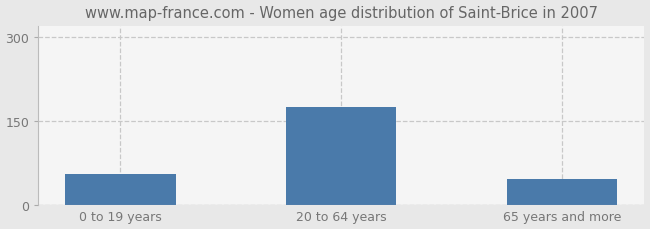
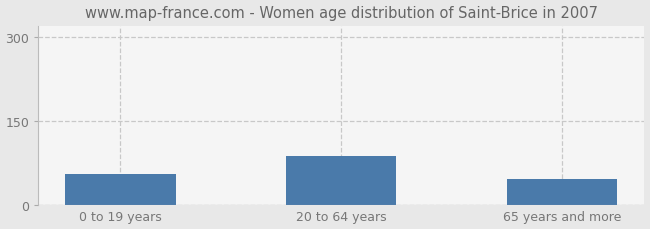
20 to 64 years: 175 -> 88
